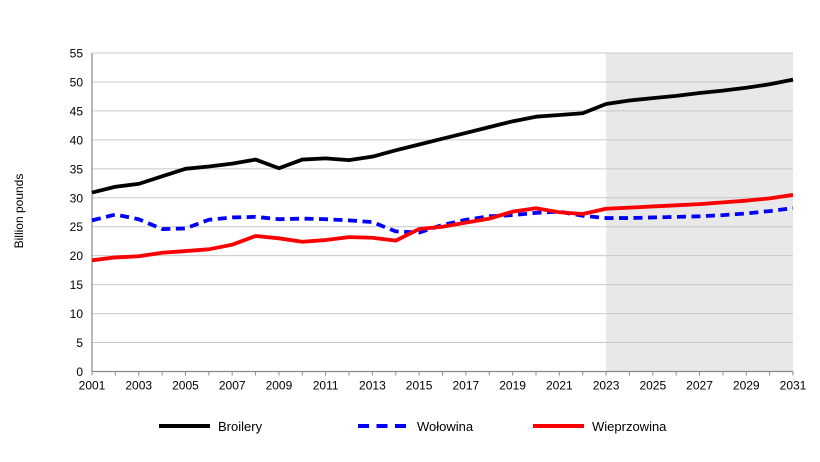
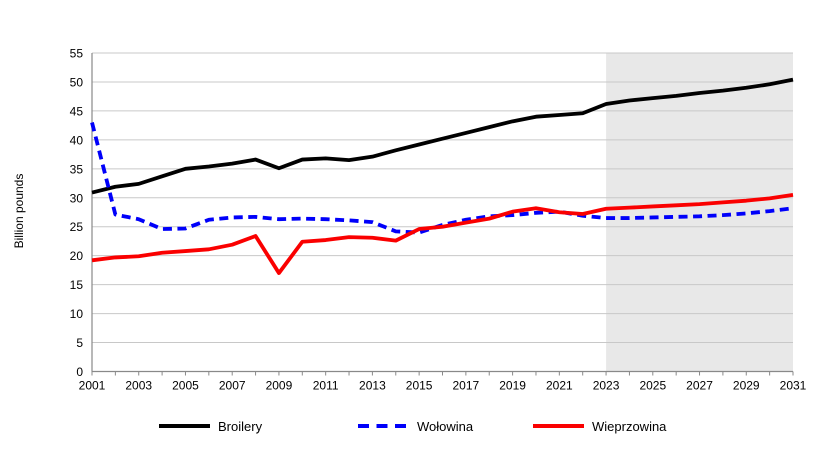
Wołowina/2001: 26 -> 43
Wieprzowina/2009: 23 -> 17
